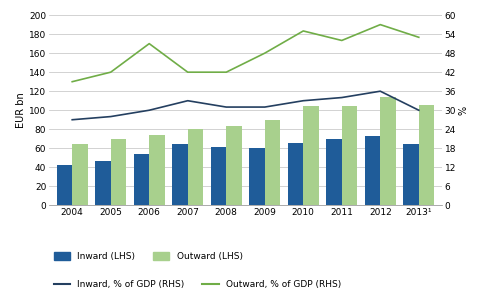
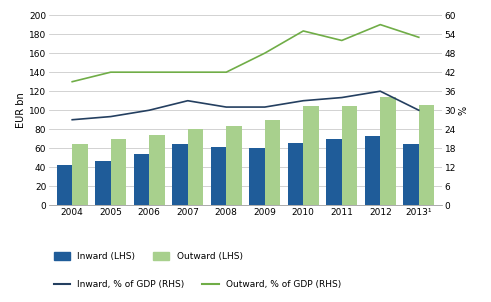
Outward, % of GDP (RHS)/2006: 51 -> 42
